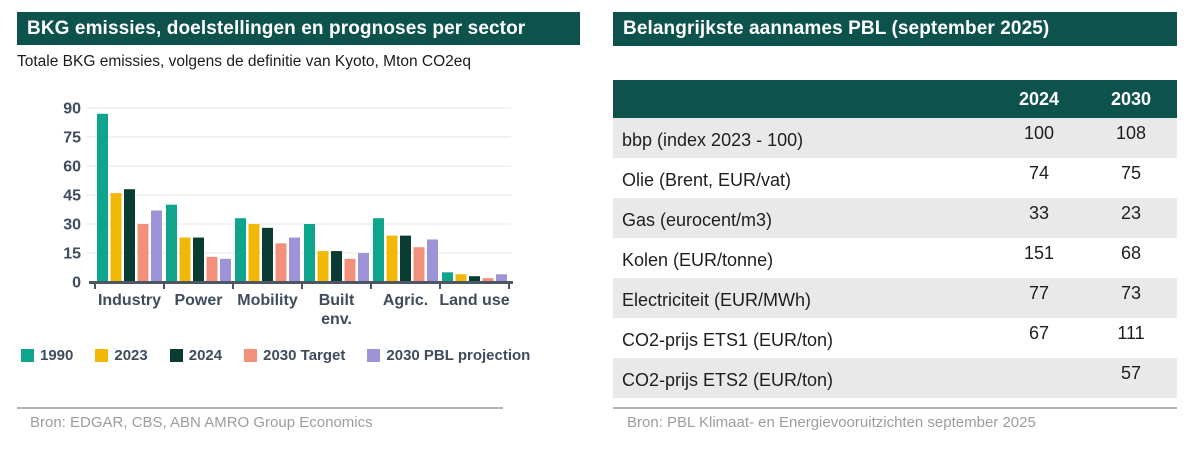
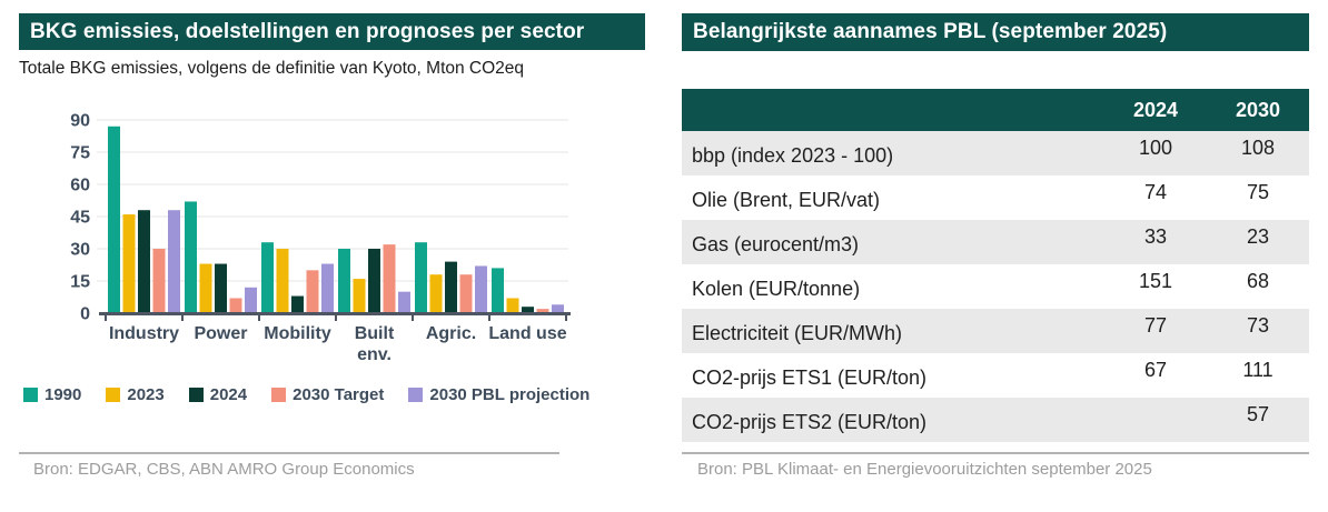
2030 PBL projection/Industry: 37 -> 48
1990/Power: 40 -> 52
2030 Target/Power: 13 -> 7
2024/Mobility: 28 -> 8
2024/Built env.: 16 -> 30
2030 Target/Built env.: 12 -> 32
2030 PBL projection/Built env.: 15 -> 10
2023/Agric.: 24 -> 18
1990/Land use: 5 -> 21
2023/Land use: 4 -> 7
